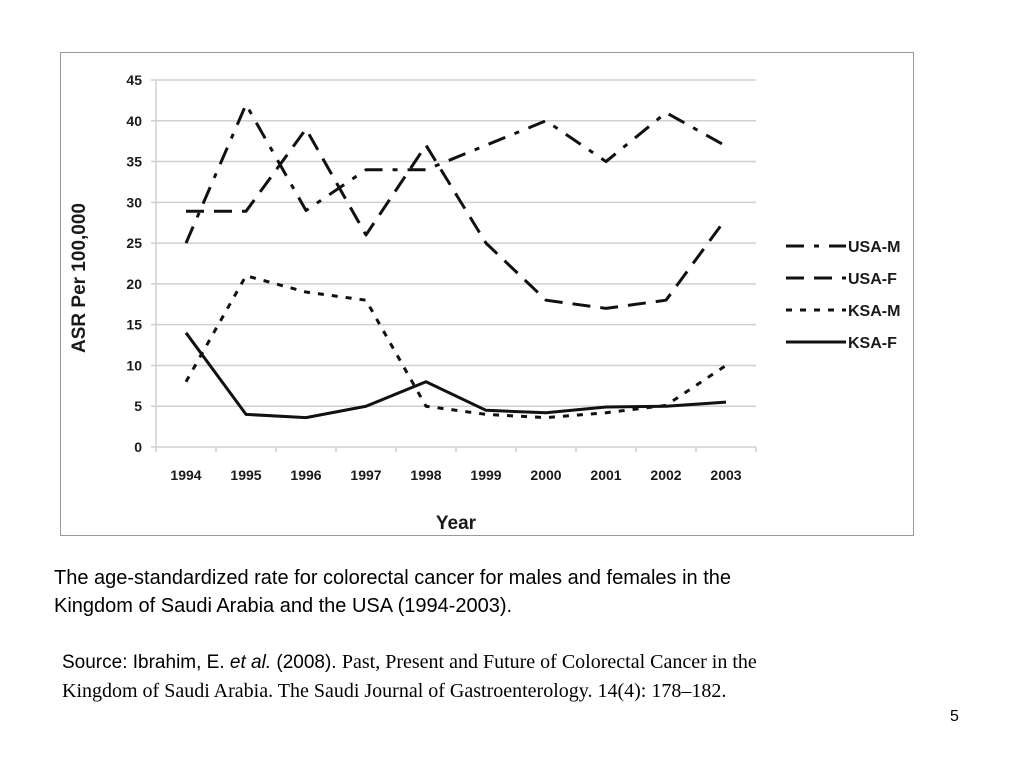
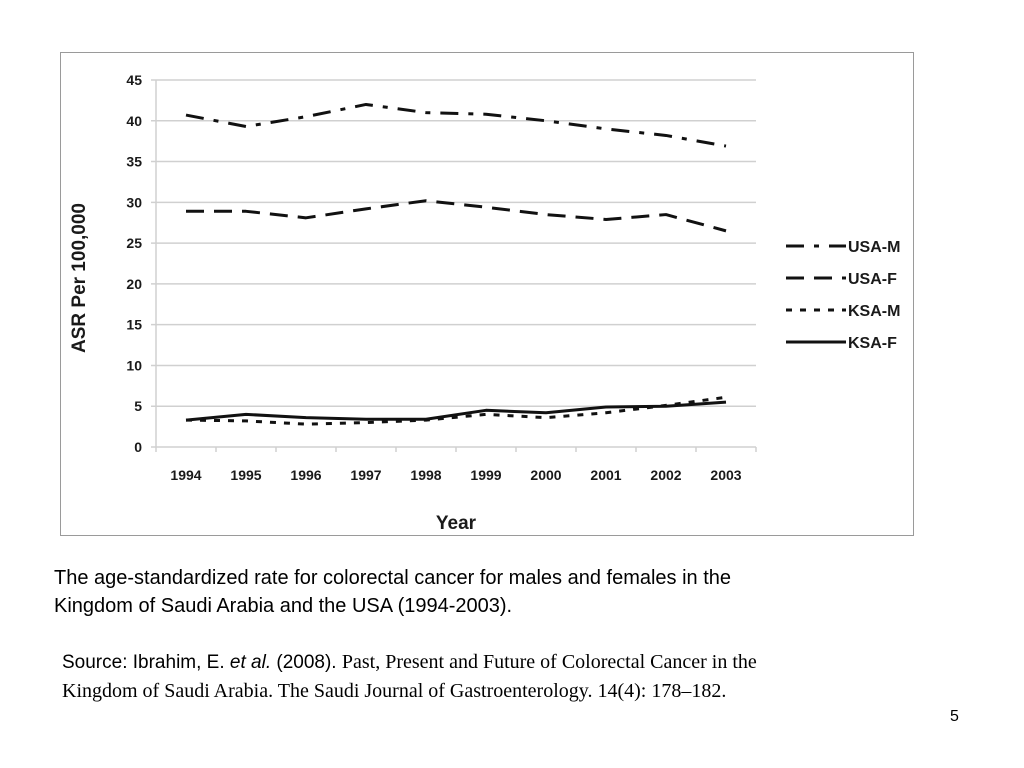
USA-M/1994: 25 -> 41
KSA-M/1994: 8 -> 3
KSA-F/1994: 14 -> 3
USA-M/1995: 42 -> 39
KSA-M/1995: 21 -> 3
USA-M/1996: 29 -> 40
USA-F/1996: 39 -> 28
KSA-M/1996: 19 -> 3
USA-M/1997: 34 -> 42
USA-F/1997: 26 -> 29
KSA-M/1997: 18 -> 3
KSA-F/1997: 5 -> 3
USA-M/1998: 34 -> 41
USA-F/1998: 37 -> 30
KSA-M/1998: 5 -> 3
KSA-F/1998: 8 -> 3
USA-M/1999: 37 -> 41
USA-F/1999: 25 -> 29
USA-F/2000: 18 -> 28
USA-M/2001: 35 -> 39
USA-F/2001: 17 -> 28
USA-M/2002: 41 -> 38
USA-F/2002: 18 -> 28
USA-F/2003: 28 -> 26
KSA-M/2003: 10 -> 6
